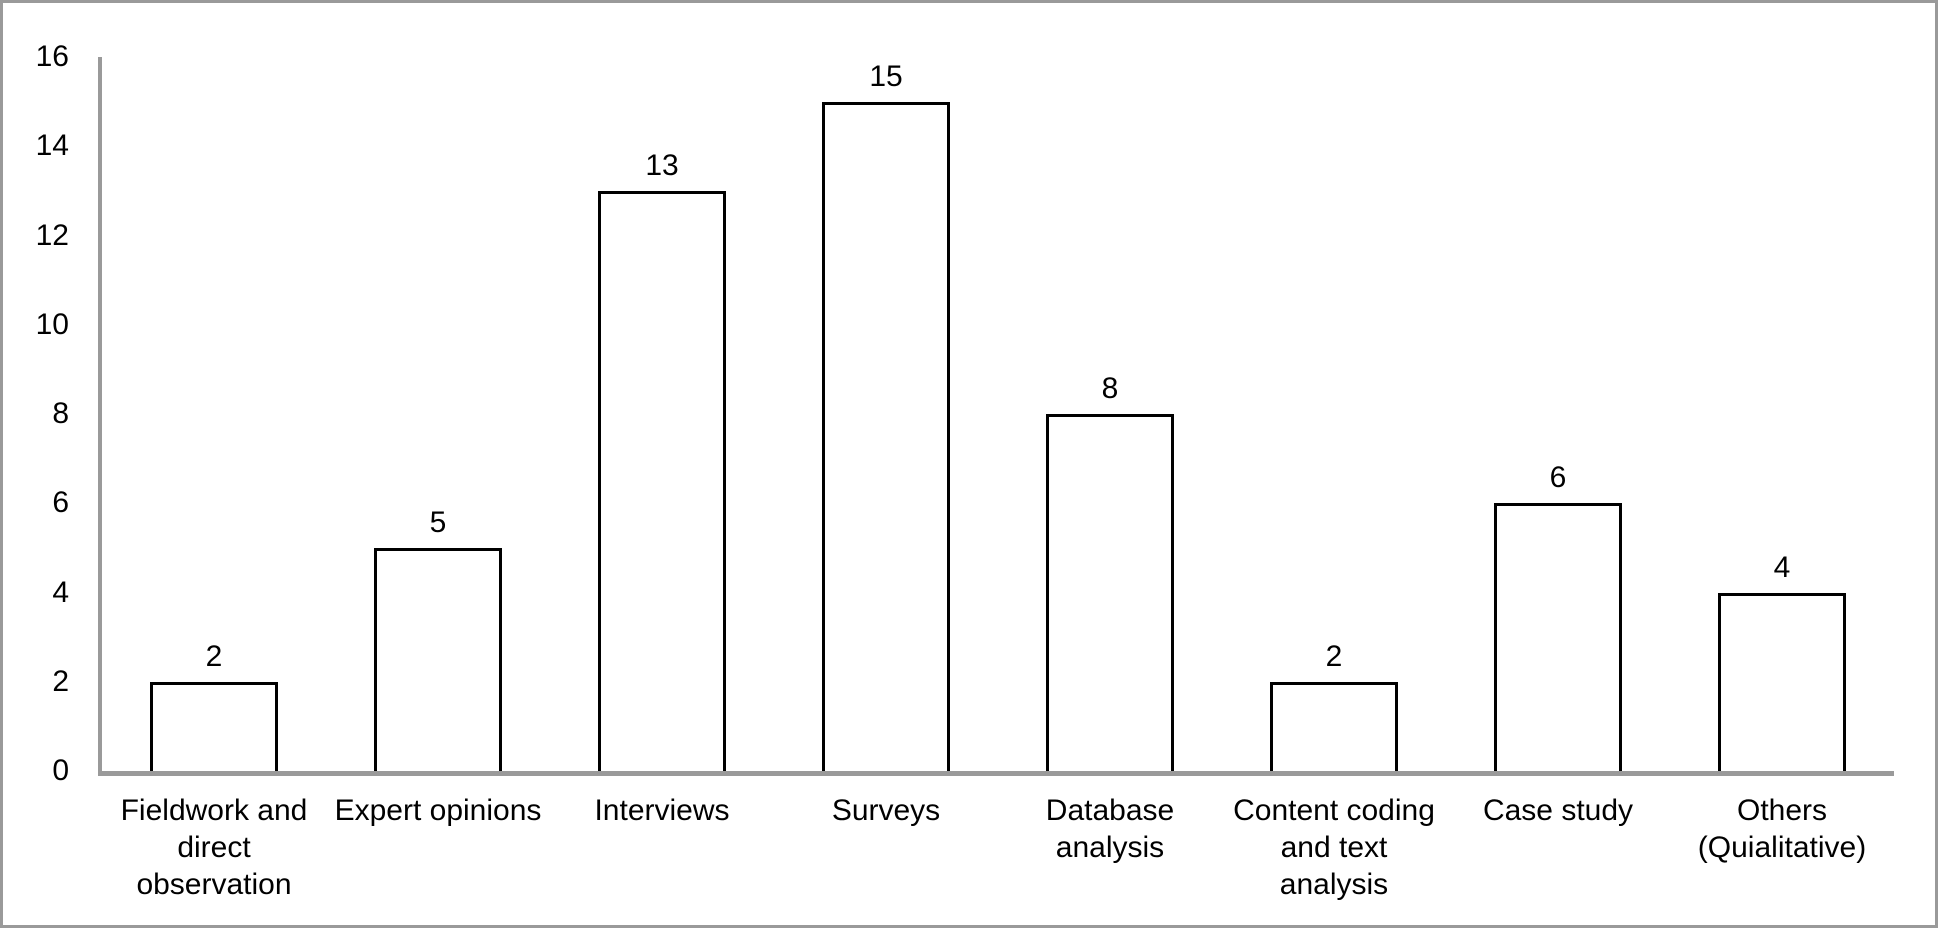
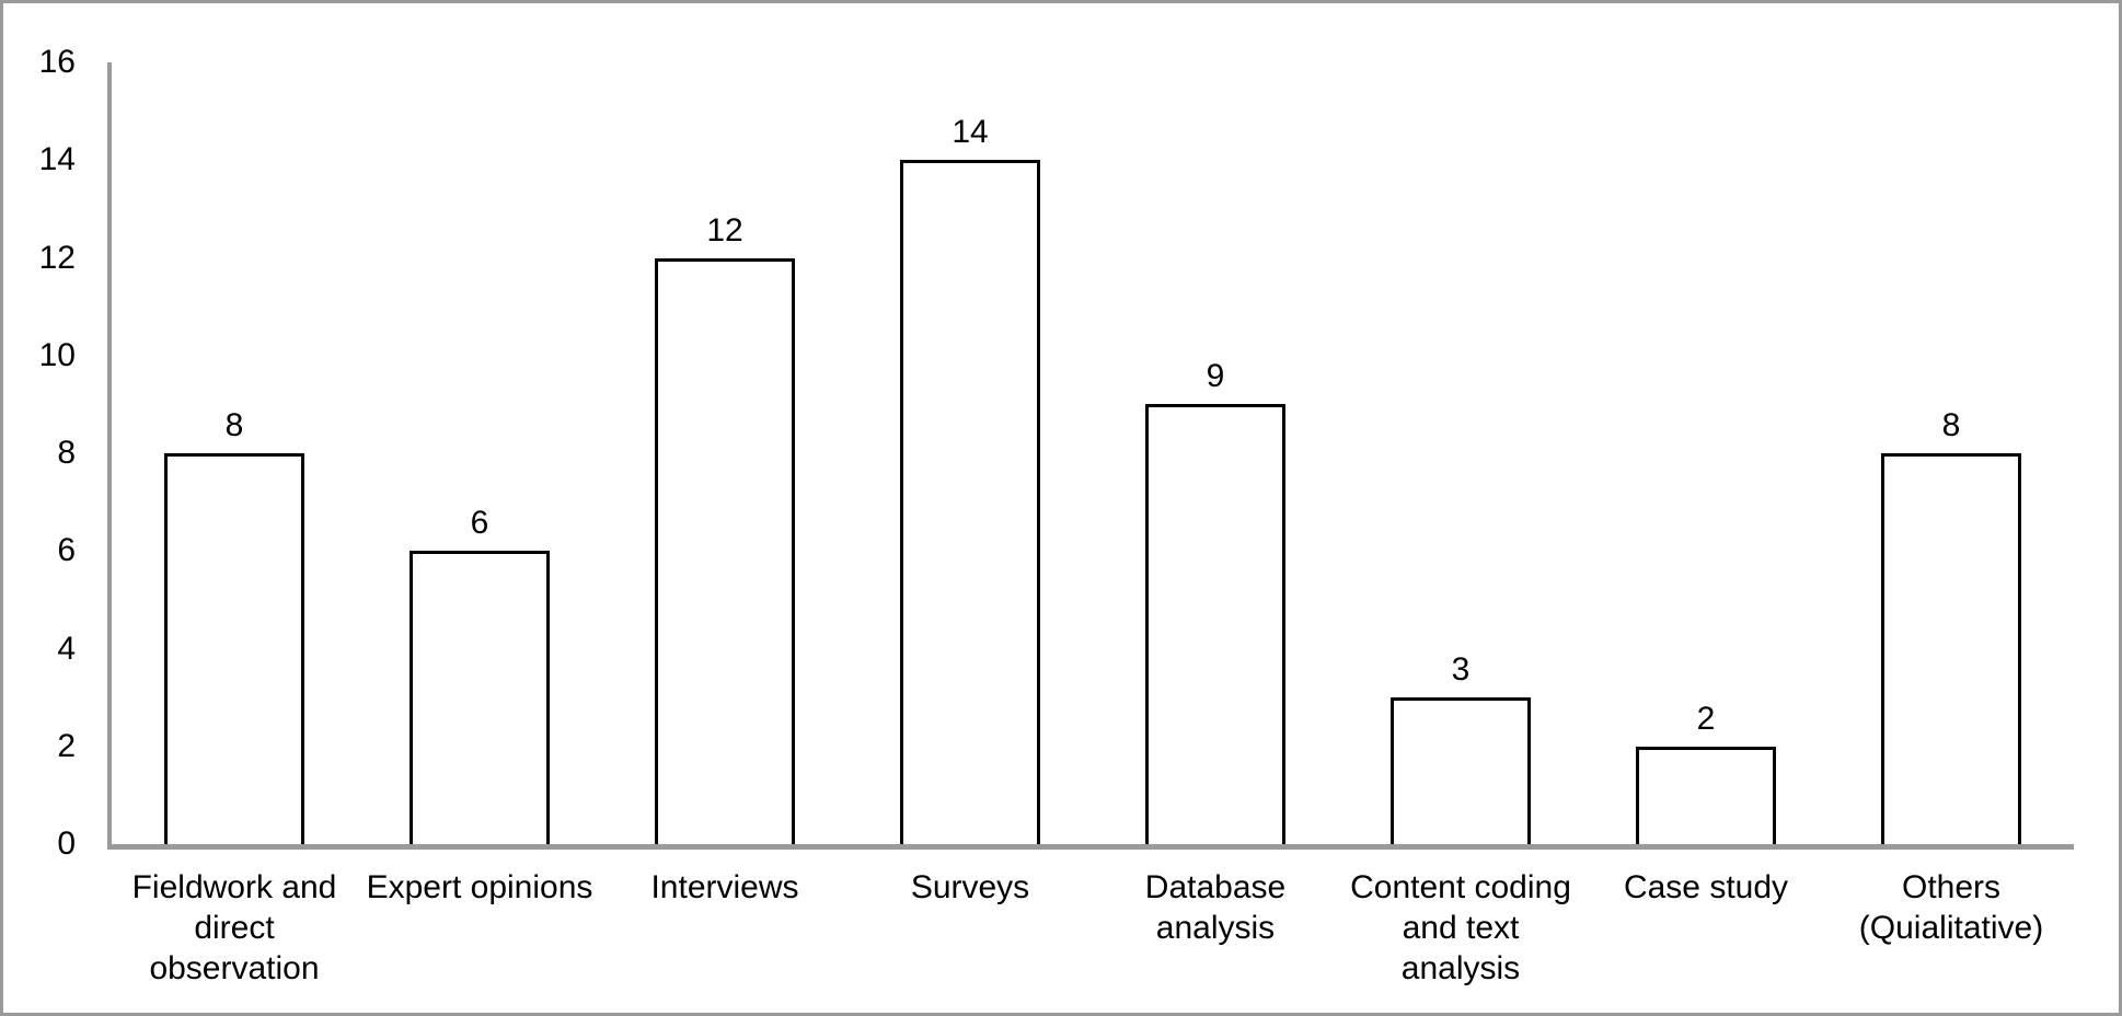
Fieldwork and direct observation: 2 -> 8
Expert opinions: 5 -> 6
Interviews: 13 -> 12
Surveys: 15 -> 14
Database analysis: 8 -> 9
Content coding and text analysis: 2 -> 3
Case study: 6 -> 2
Others (Quialitative): 4 -> 8
